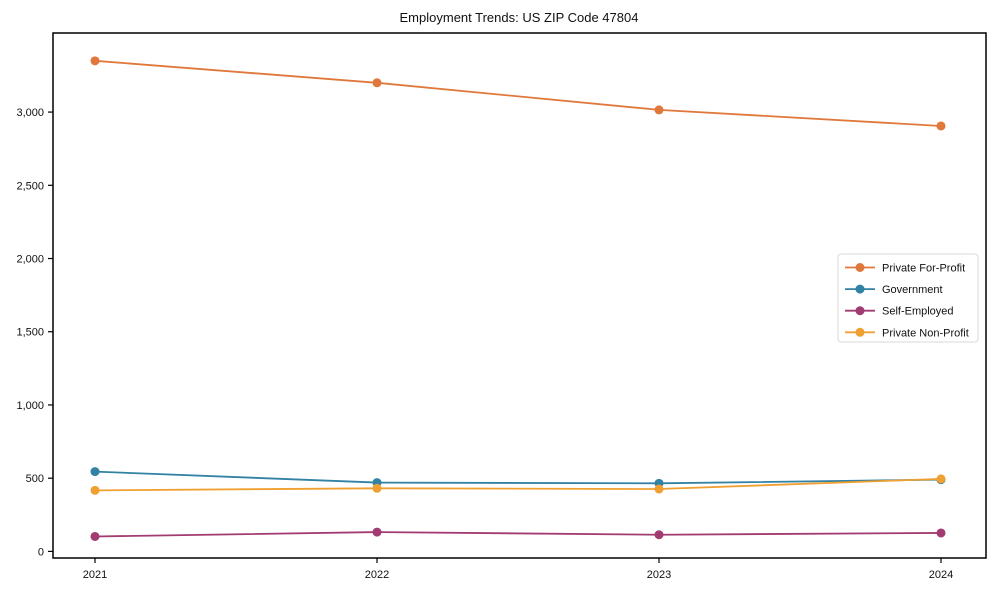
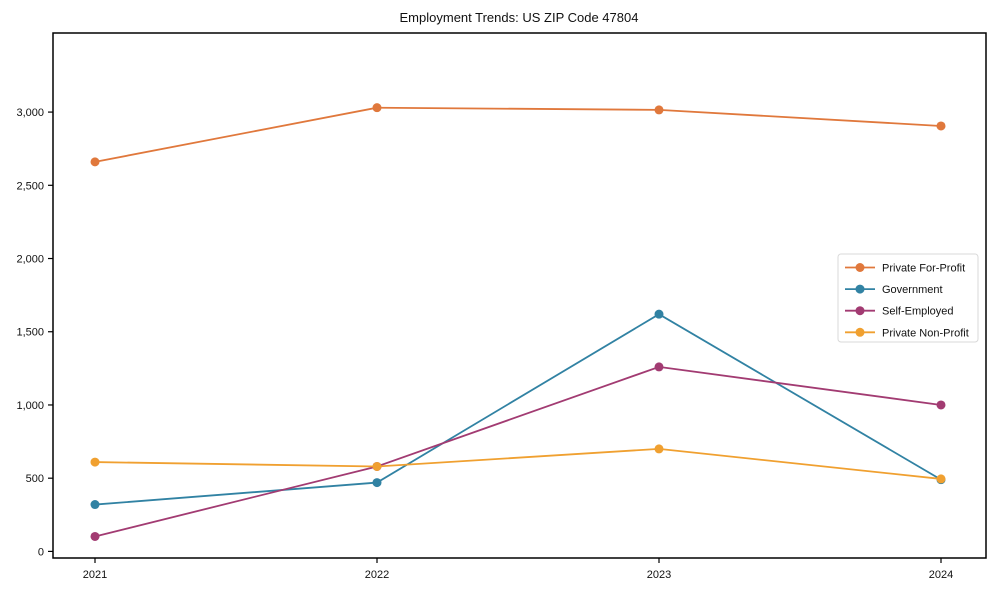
Private For-Profit/2021: 3350 -> 2660
Government/2021: 540 -> 320
Private Non-Profit/2021: 420 -> 610
Private For-Profit/2022: 3200 -> 3030
Self-Employed/2022: 130 -> 580
Private Non-Profit/2022: 430 -> 580
Government/2023: 460 -> 1620
Self-Employed/2023: 110 -> 1260
Private Non-Profit/2023: 430 -> 700
Self-Employed/2024: 130 -> 1000
